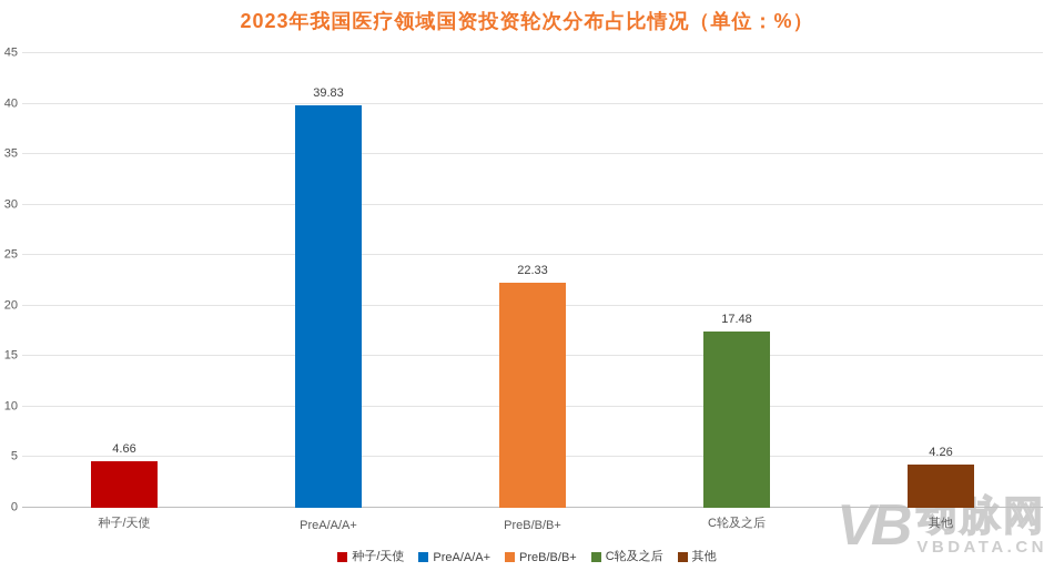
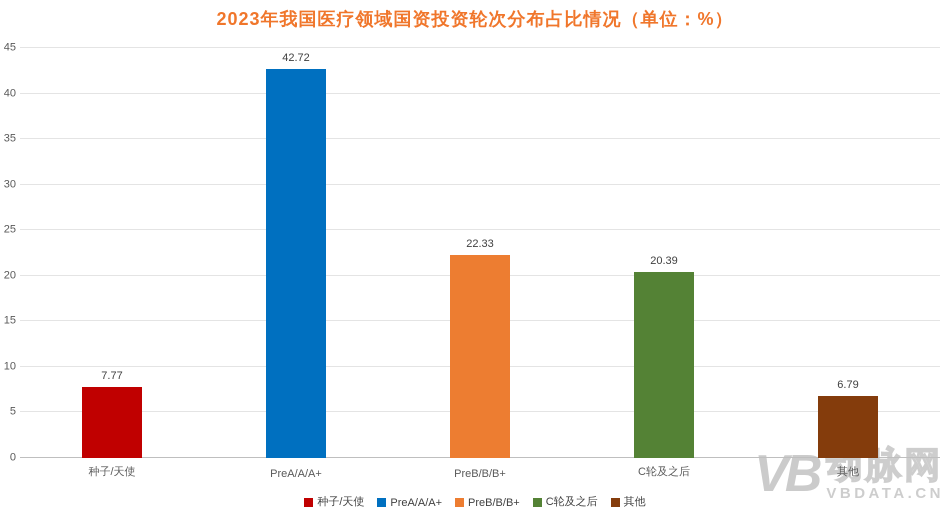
种子/天使: 4.66 -> 7.77
PreA/A/A+: 39.83 -> 42.72
C轮及之后: 17.48 -> 20.39
其他: 4.26 -> 6.79
